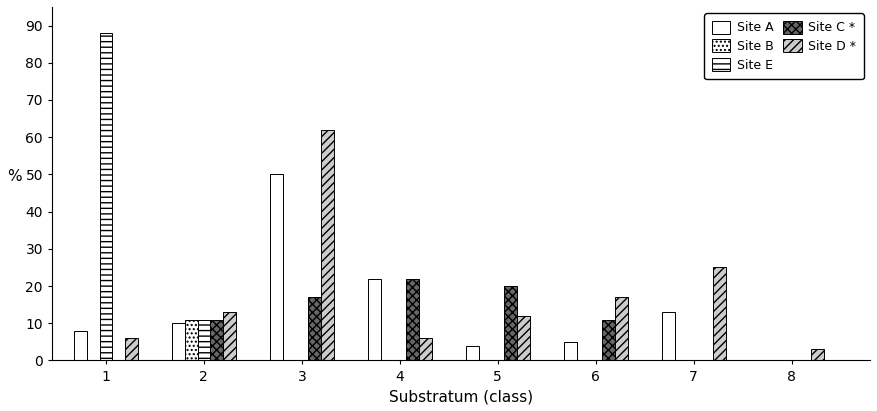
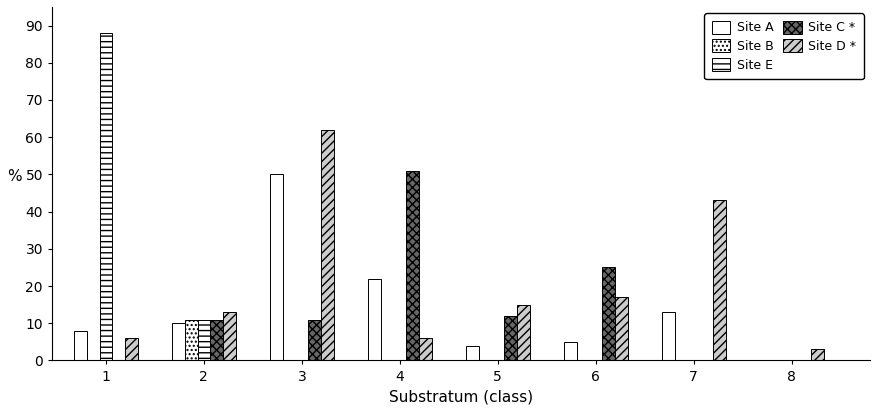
Site C */3: 17 -> 11
Site C */4: 22 -> 51
Site C */5: 20 -> 12
Site D */5: 12 -> 15
Site C */6: 11 -> 25
Site D */7: 25 -> 43
